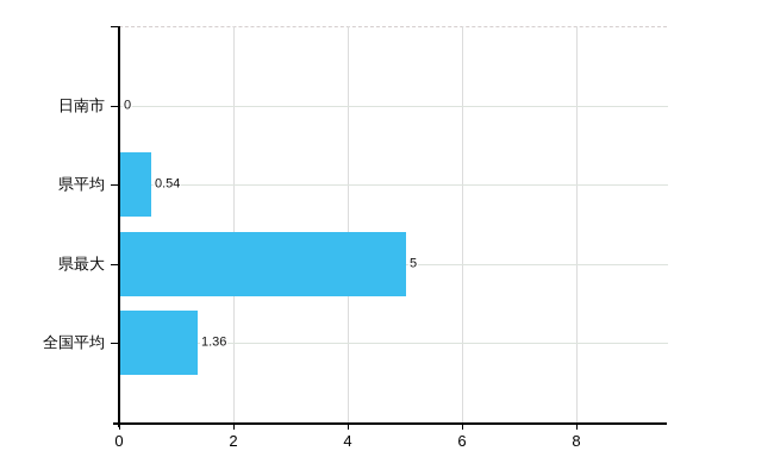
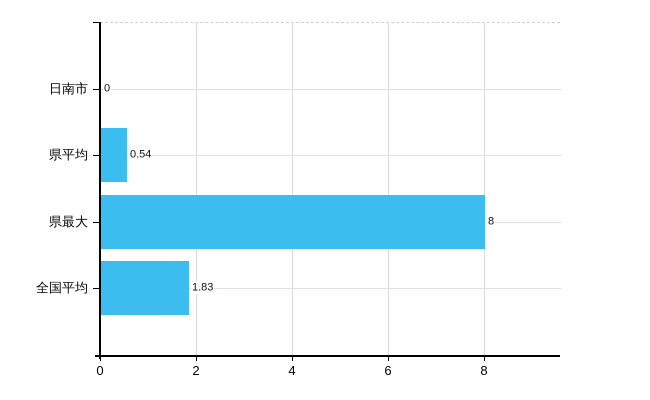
県最大: 5 -> 8
全国平均: 1.36 -> 1.83
